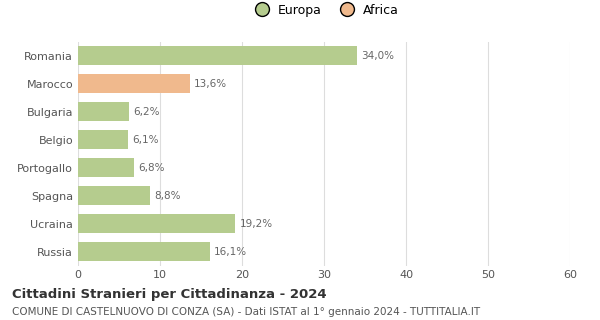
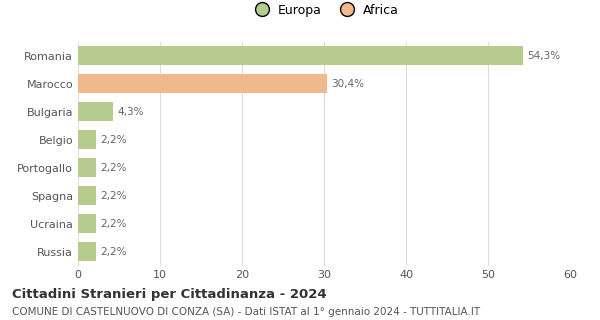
Romania: 34,0% -> 54,3%
Marocco: 13,6% -> 30,4%
Bulgaria: 6,2% -> 4,3%
Belgio: 6,1% -> 2,2%
Portogallo: 6,8% -> 2,2%
Spagna: 8,8% -> 2,2%
Ucraina: 19,2% -> 2,2%
Russia: 16,1% -> 2,2%
